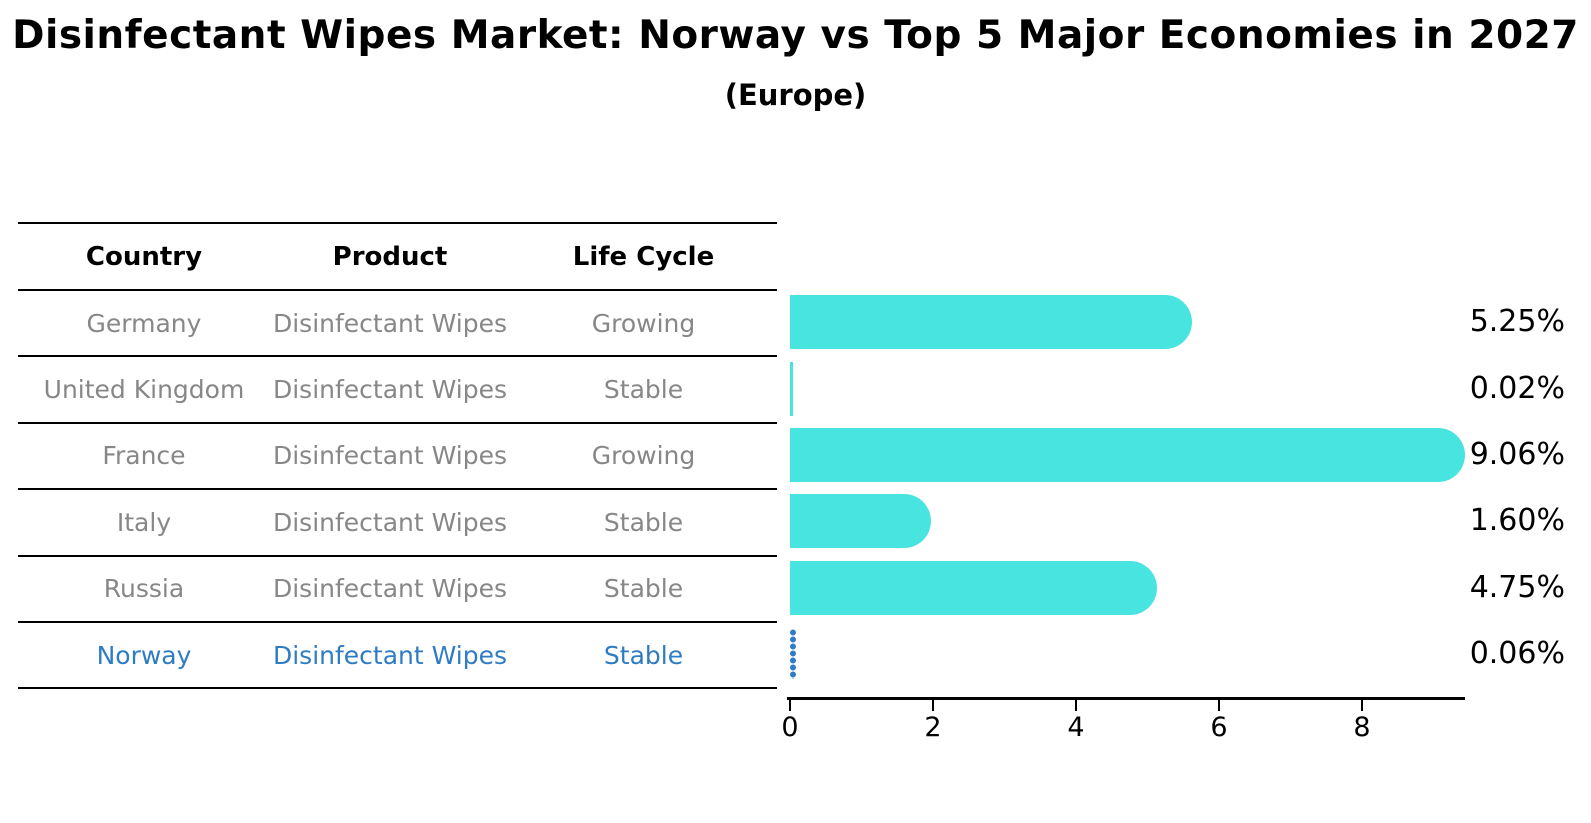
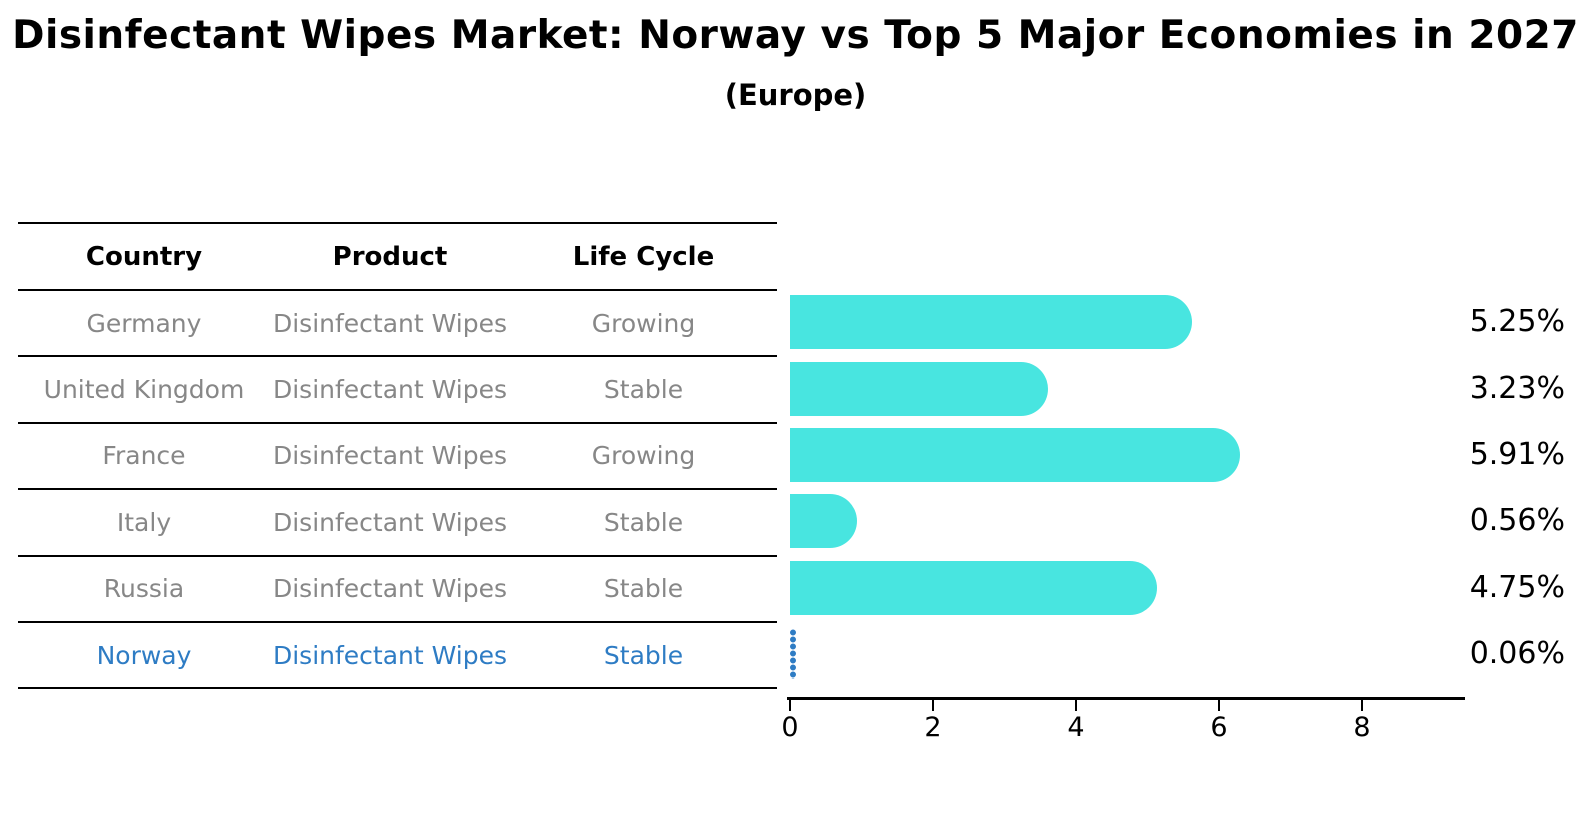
United Kingdom: 0.02% -> 3.23%
France: 9.06% -> 5.91%
Italy: 1.60% -> 0.56%
